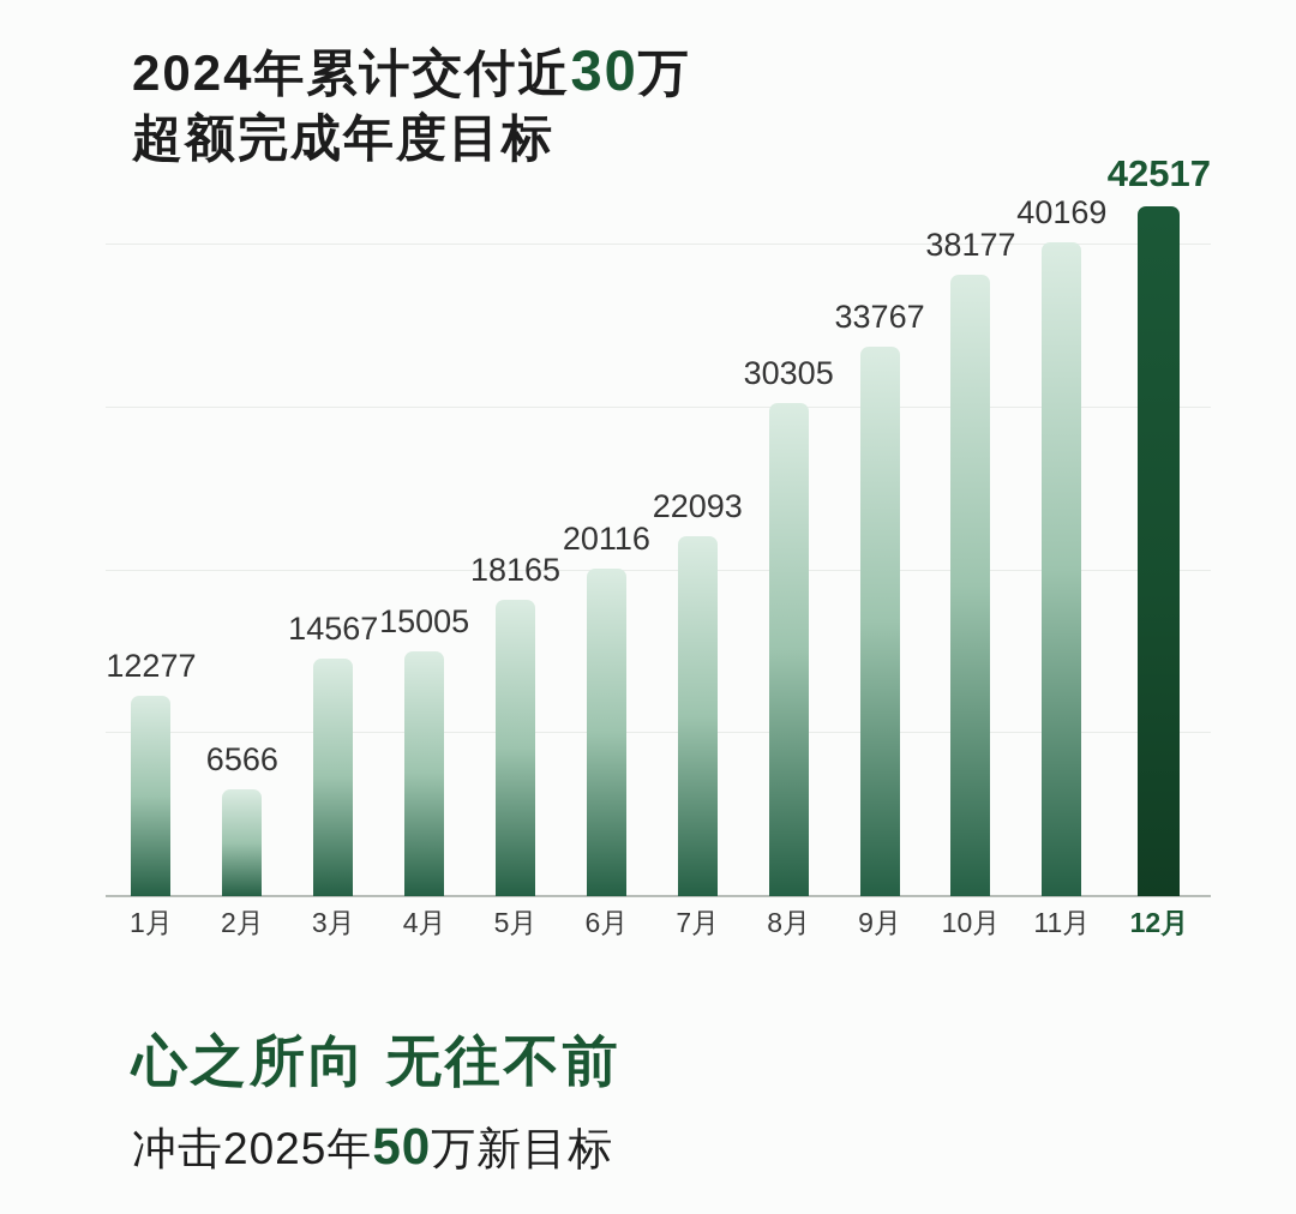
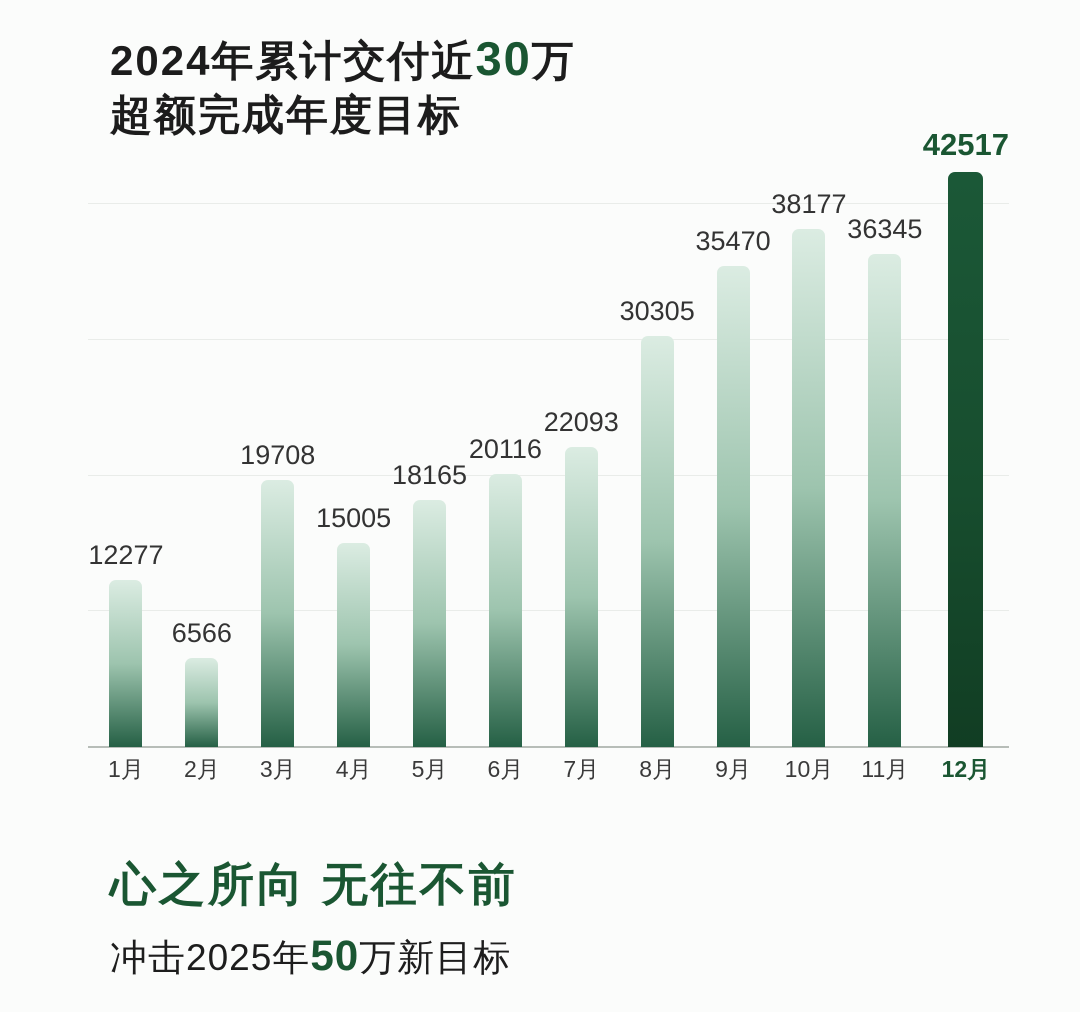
3月: 14567 -> 19708
9月: 33767 -> 35470
11月: 40169 -> 36345
